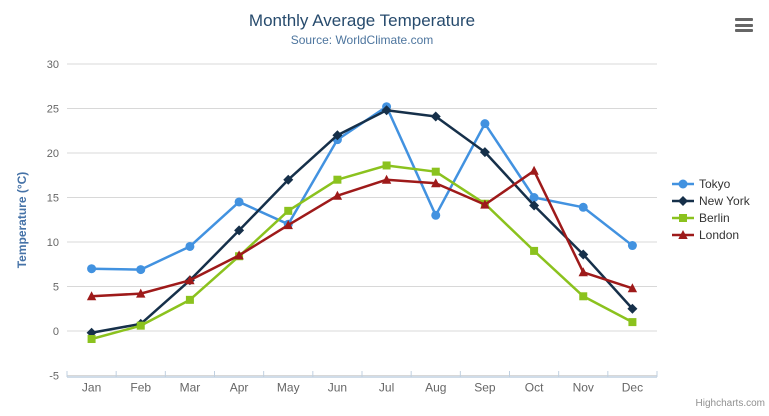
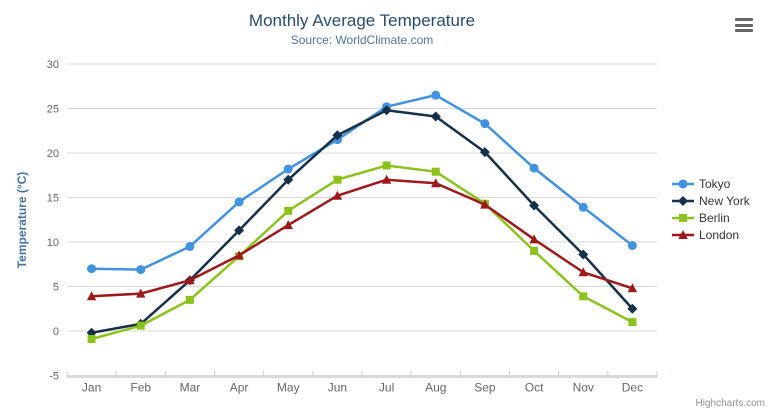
Tokyo/May: 12 -> 18
Tokyo/Aug: 13 -> 26
Tokyo/Oct: 15 -> 18
London/Oct: 18 -> 10
